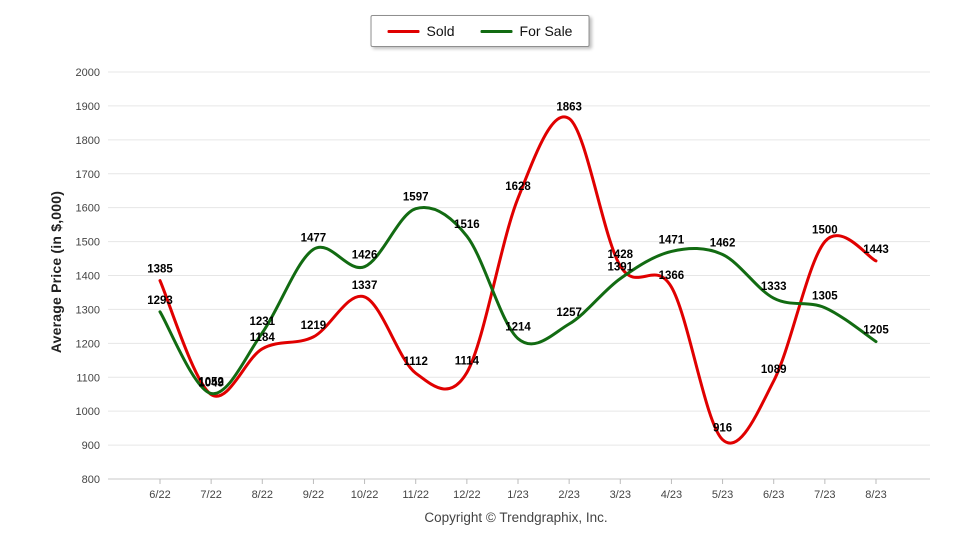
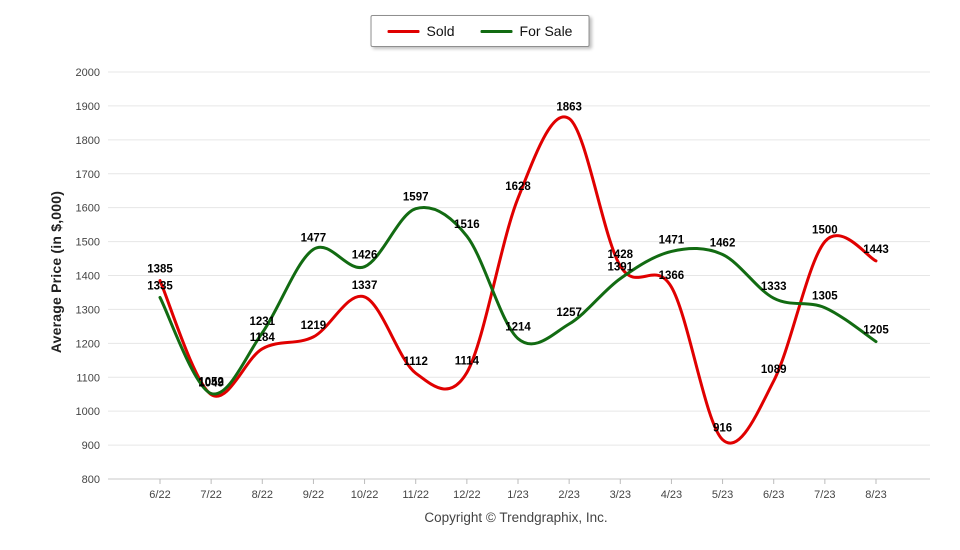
For Sale/6/22: 1293 -> 1335
